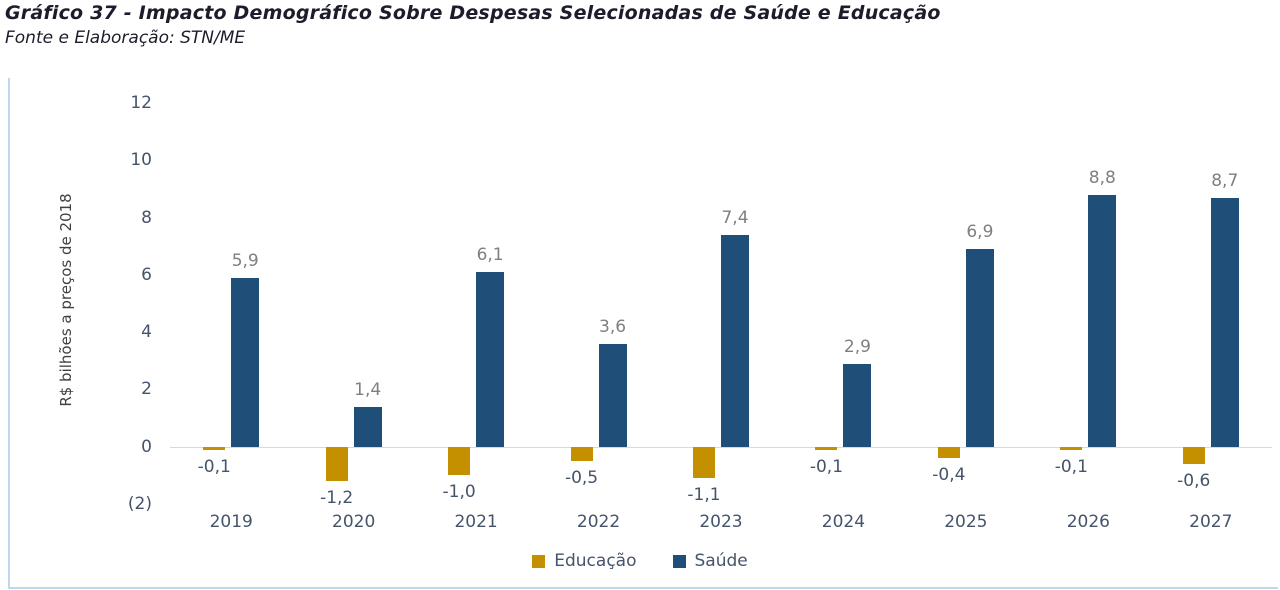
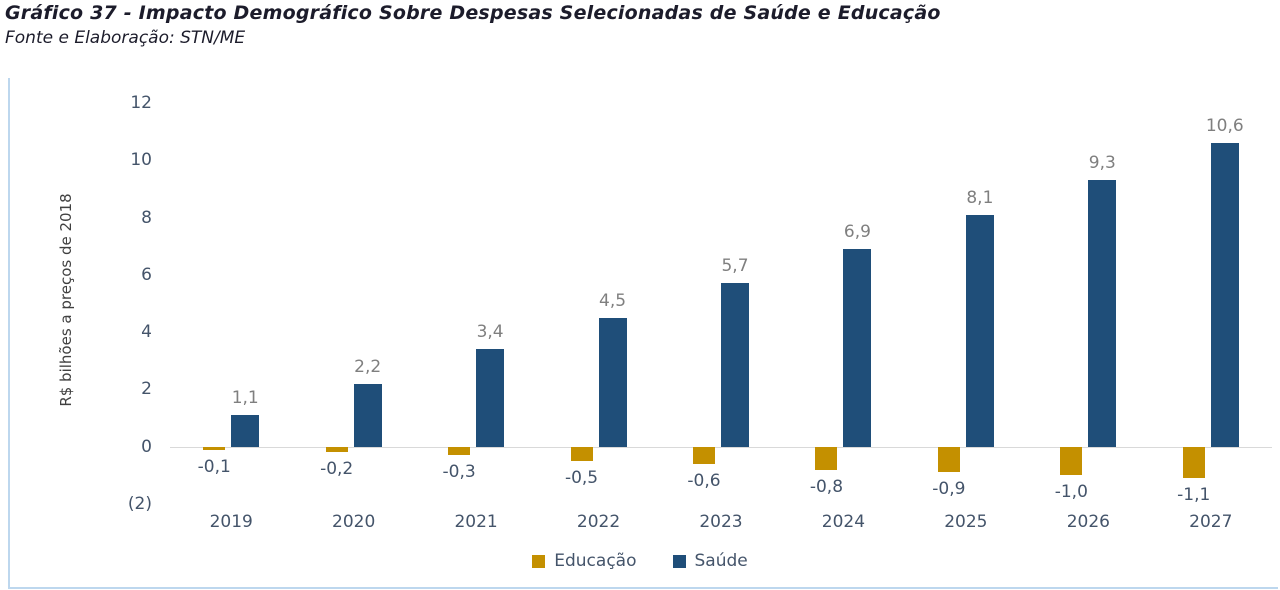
Saúde/2019: 5,9 -> 1,1
Educação/2020: -1,2 -> -0,2
Saúde/2020: 1,4 -> 2,2
Educação/2021: -1,0 -> -0,3
Saúde/2021: 6,1 -> 3,4
Saúde/2022: 3,6 -> 4,5
Educação/2023: -1,1 -> -0,6
Saúde/2023: 7,4 -> 5,7
Educação/2024: -0,1 -> -0,8
Saúde/2024: 2,9 -> 6,9
Educação/2025: -0,4 -> -0,9
Saúde/2025: 6,9 -> 8,1
Educação/2026: -0,1 -> -1,0
Saúde/2026: 8,8 -> 9,3
Educação/2027: -0,6 -> -1,1
Saúde/2027: 8,7 -> 10,6
